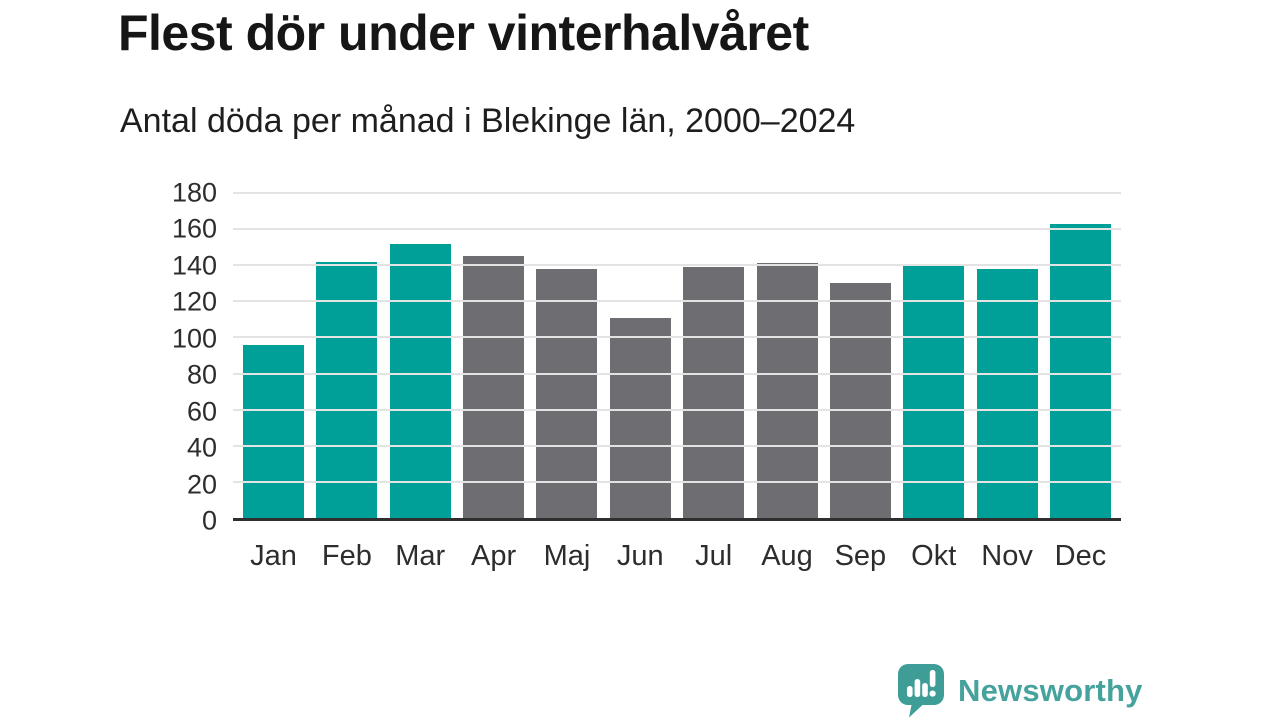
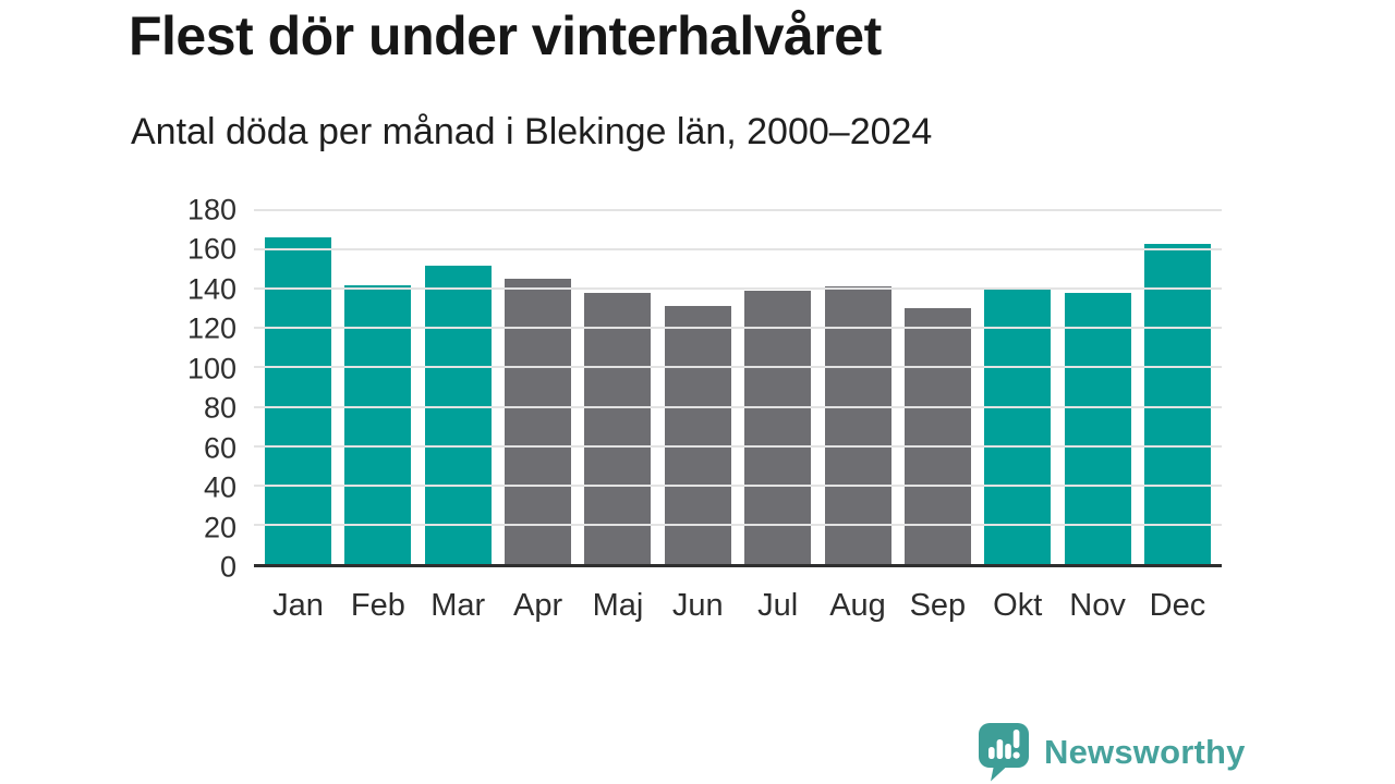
Jan: 96 -> 166
Jun: 111 -> 131
